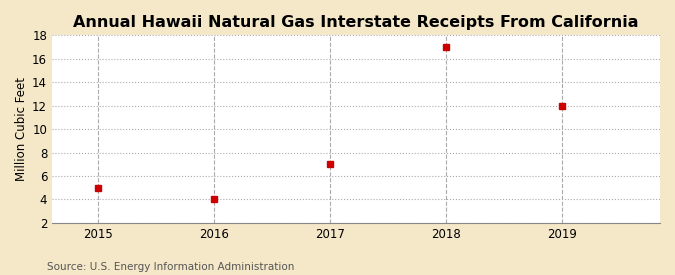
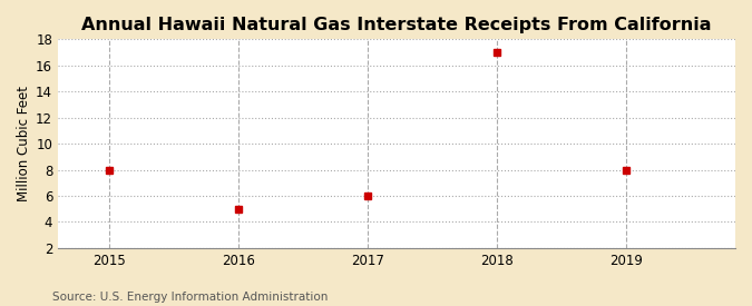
2015: 5 -> 8
2016: 4 -> 5
2017: 7 -> 6
2019: 12 -> 8
